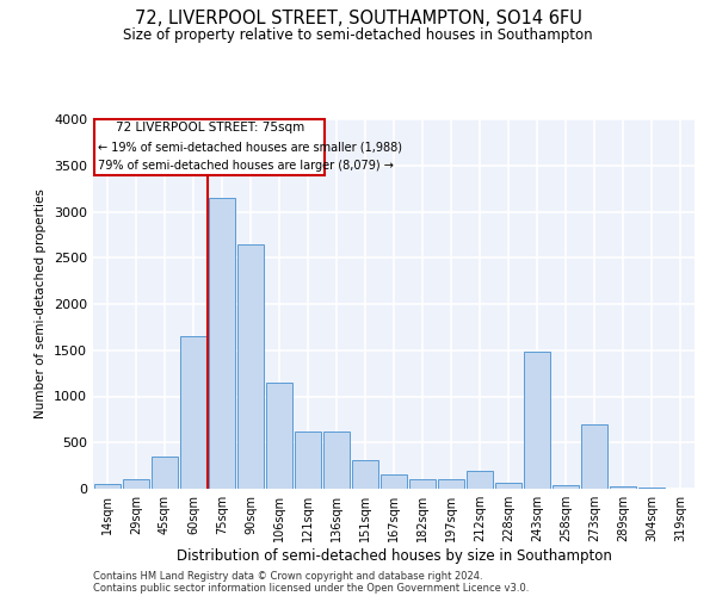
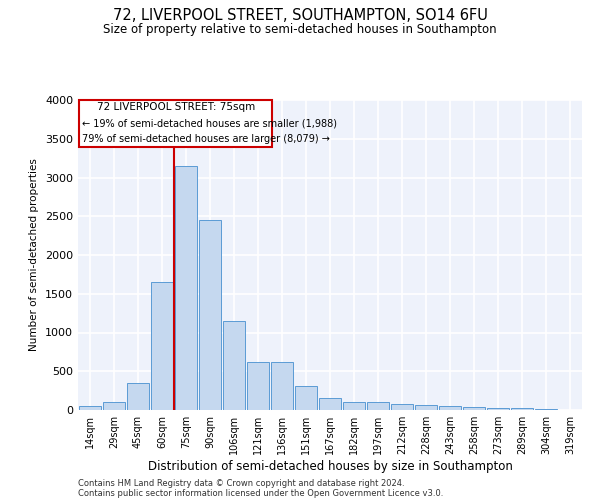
90sqm: 2640 -> 2450
212sqm: 200 -> 80
243sqm: 1480 -> 50
273sqm: 700 -> 30
